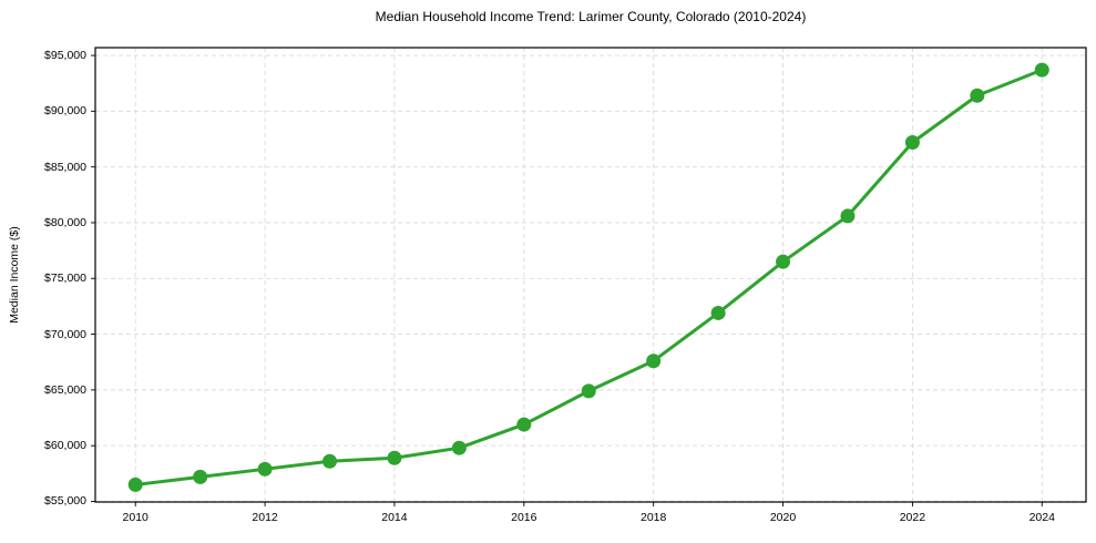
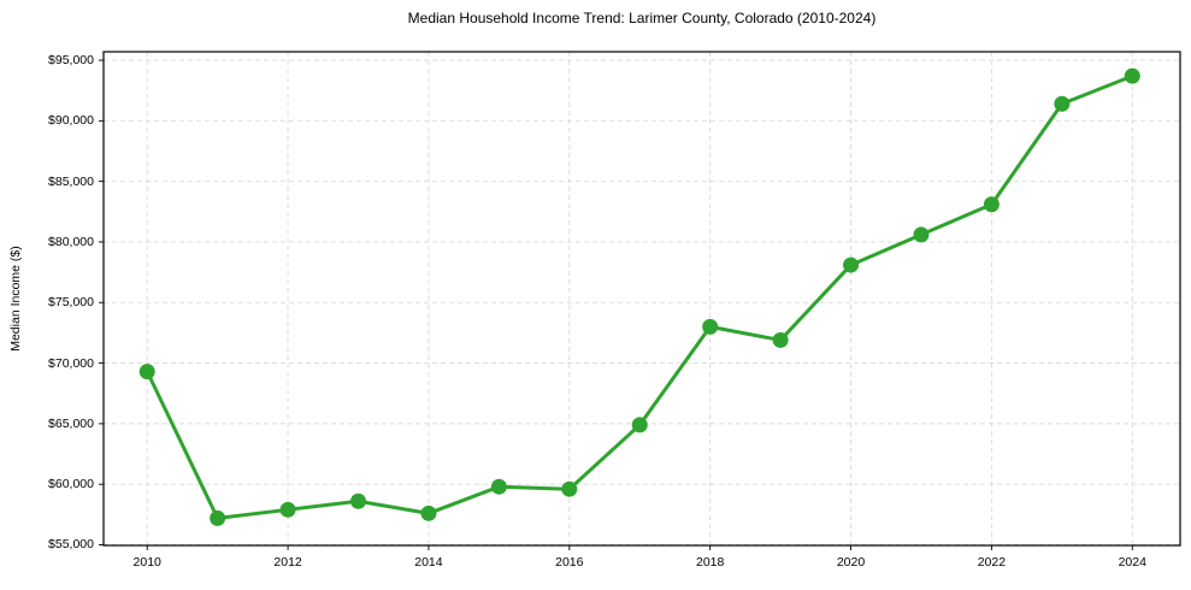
2010: $56500 -> $69300
2014: $58900 -> $57600
2016: $61900 -> $59600
2018: $67600 -> $73000
2020: $76500 -> $78100
2022: $87200 -> $83100
